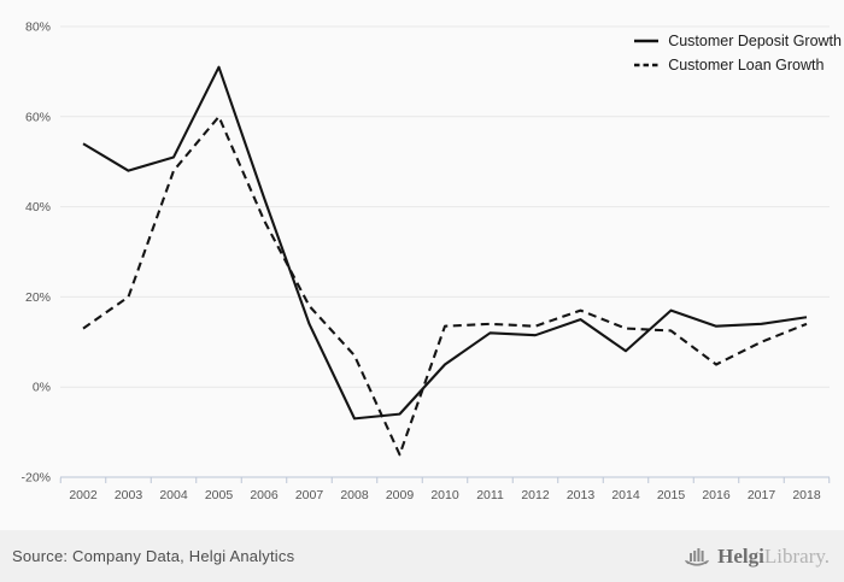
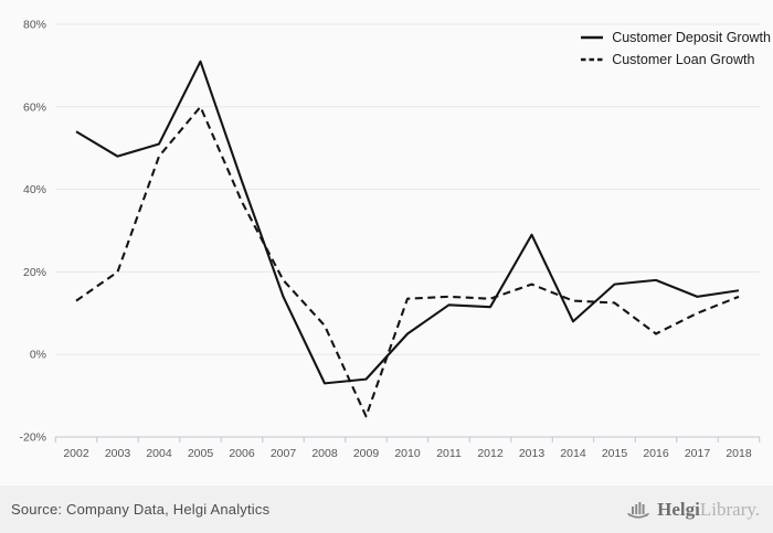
Customer Deposit Growth/2013: 15% -> 29%
Customer Deposit Growth/2016: 14% -> 18%
